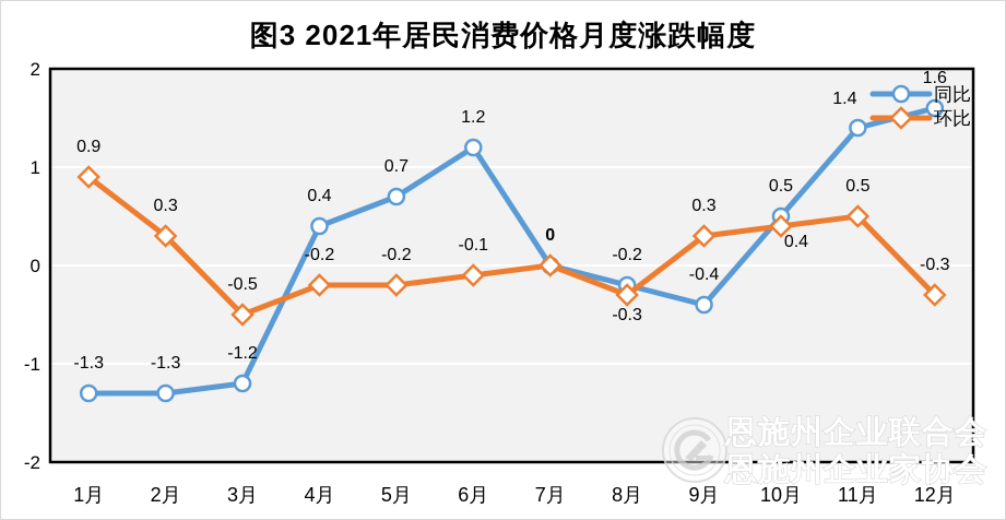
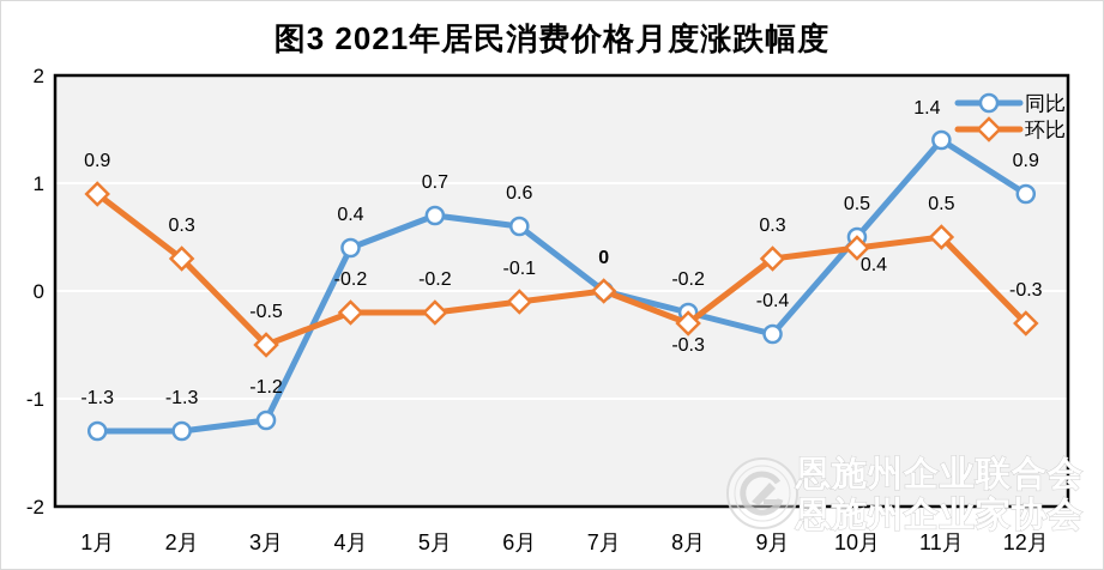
同比/6月: 1.2 -> 0.6
同比/12月: 1.6 -> 0.9
